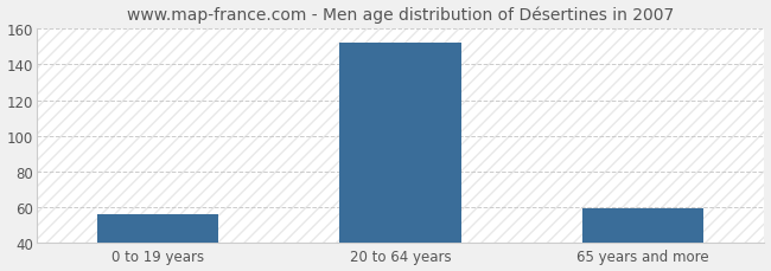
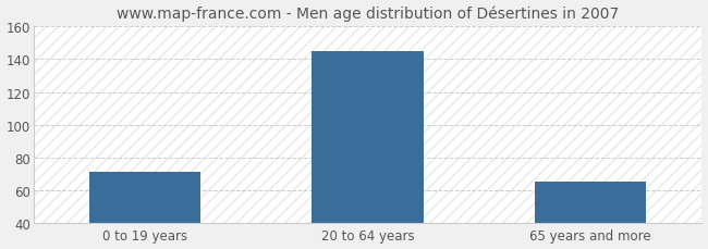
0 to 19 years: 56 -> 71
20 to 64 years: 152 -> 145
65 years and more: 59 -> 65
